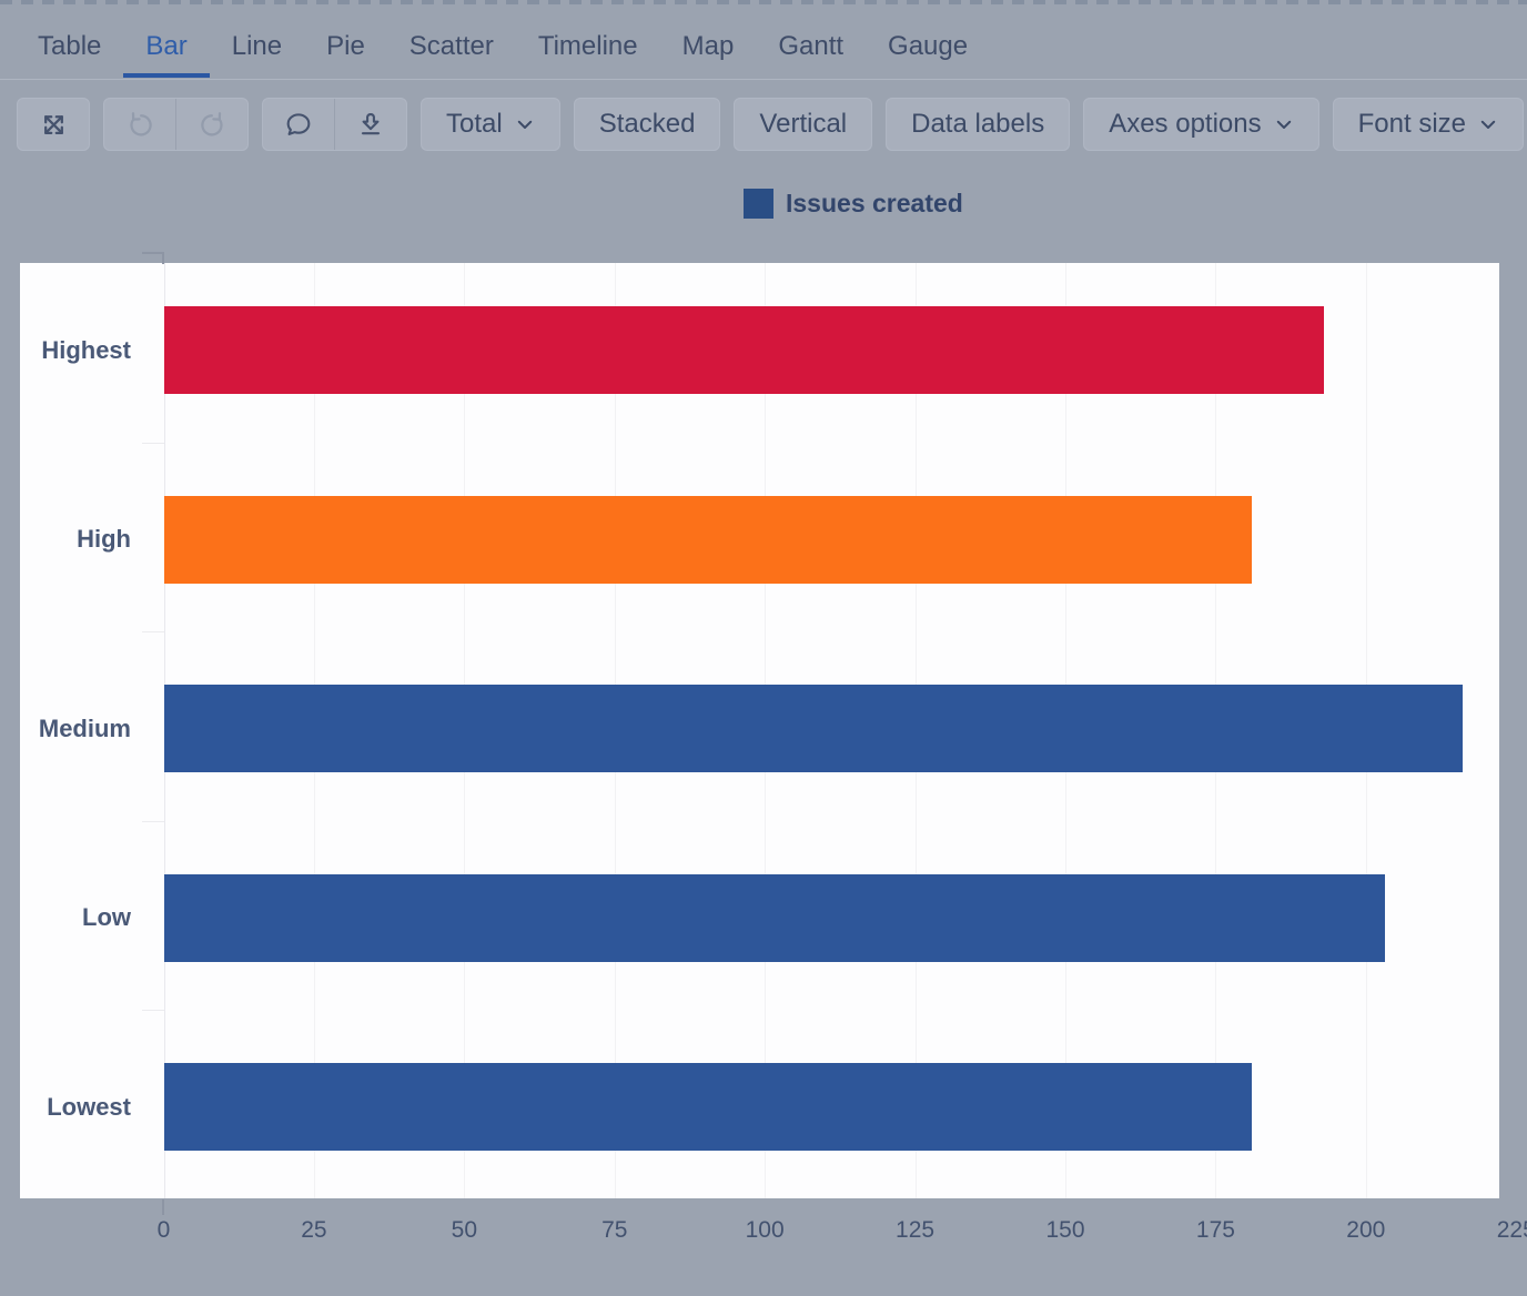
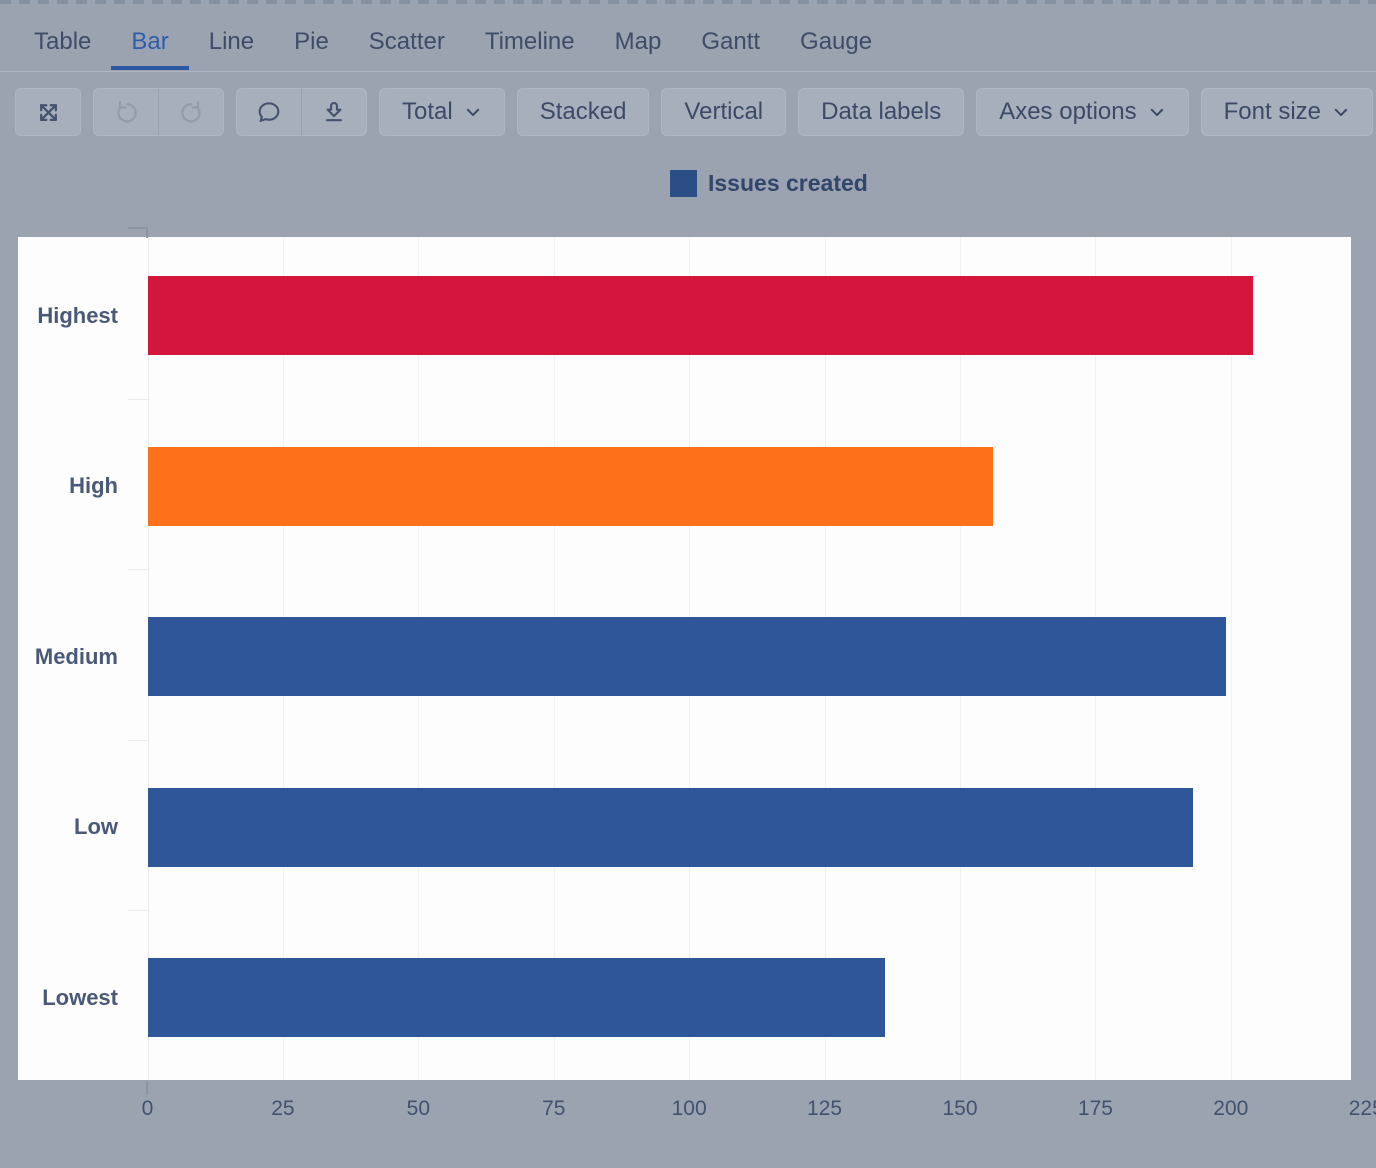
Highest: 193 -> 204
High: 181 -> 156
Medium: 216 -> 199
Low: 203 -> 193
Lowest: 181 -> 136
